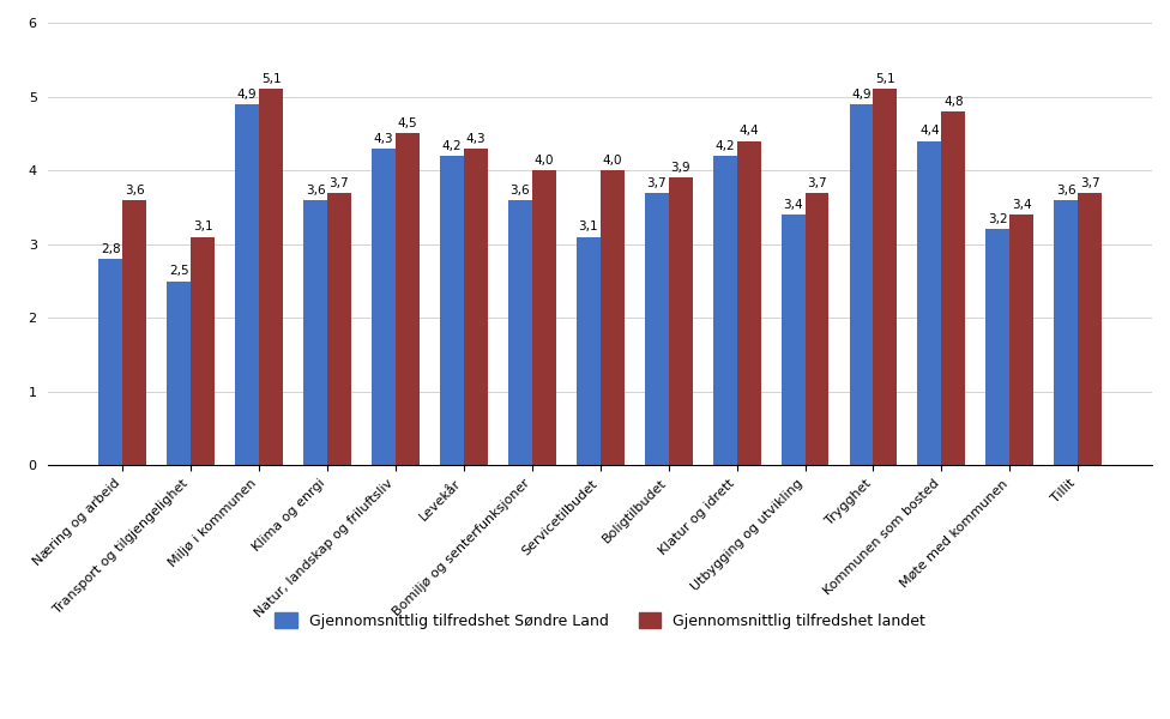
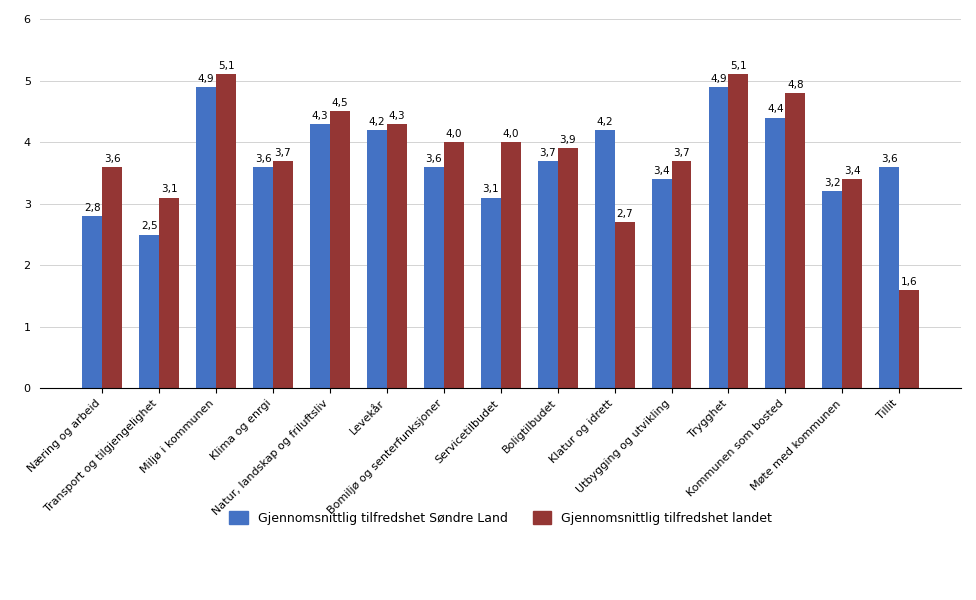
Gjennomsnittlig tilfredshet landet/Klatur og idrett: 4,4 -> 2,7
Gjennomsnittlig tilfredshet landet/Tillit: 3,7 -> 1,6
